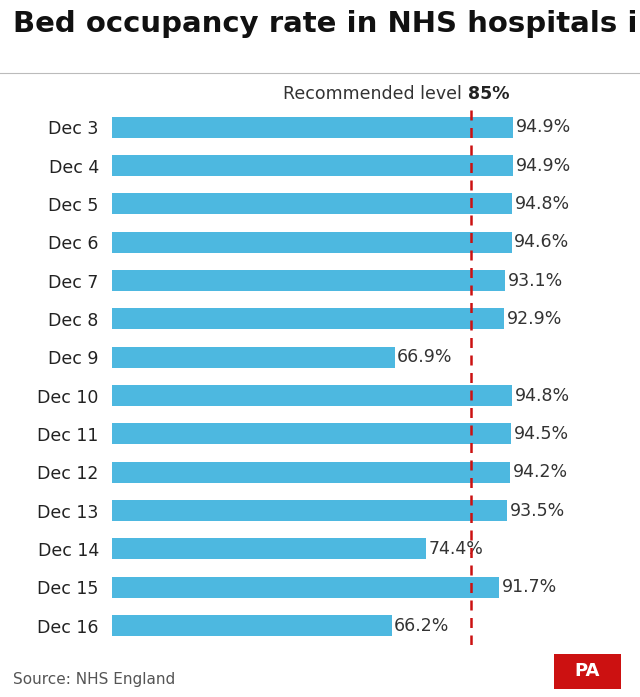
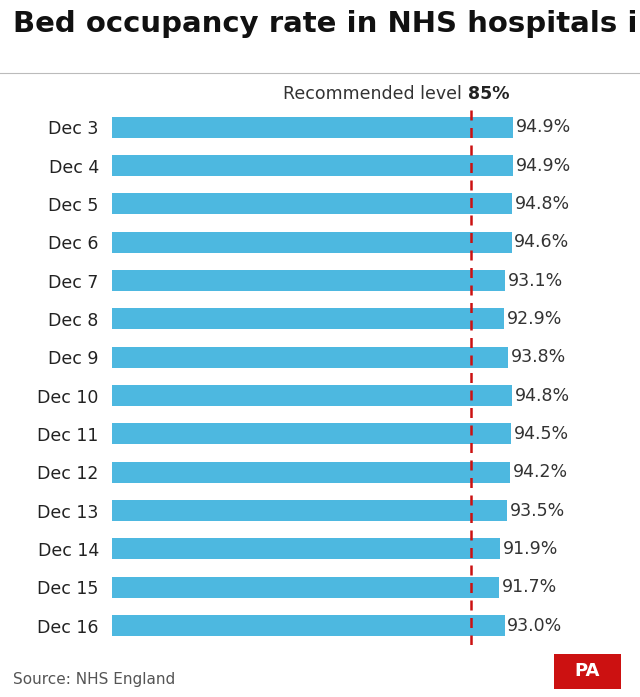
Dec 9: 66.9% -> 93.8%
Dec 14: 74.4% -> 91.9%
Dec 16: 66.2% -> 93.0%
